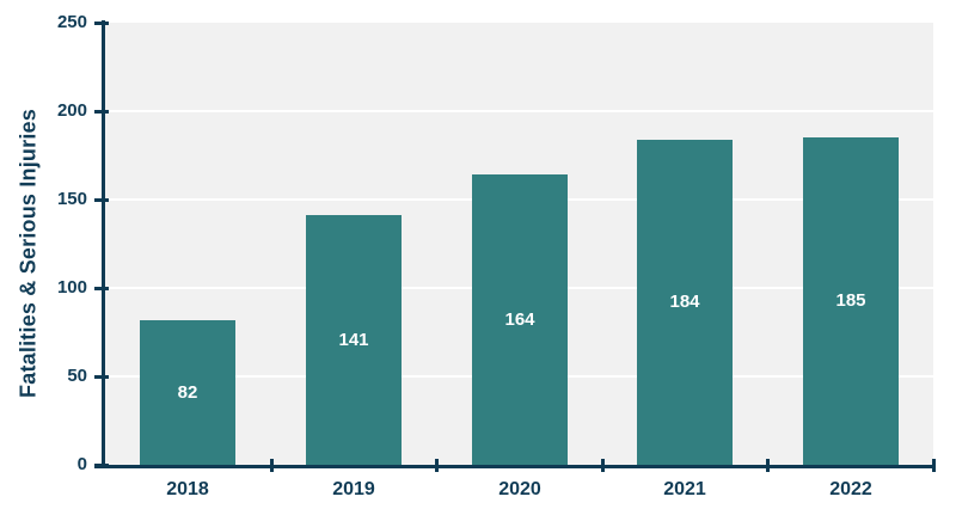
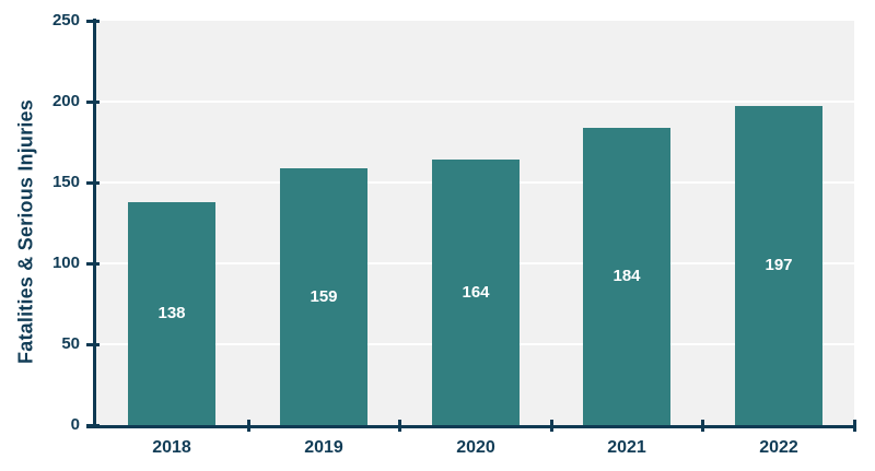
2018: 82 -> 138
2019: 141 -> 159
2022: 185 -> 197
